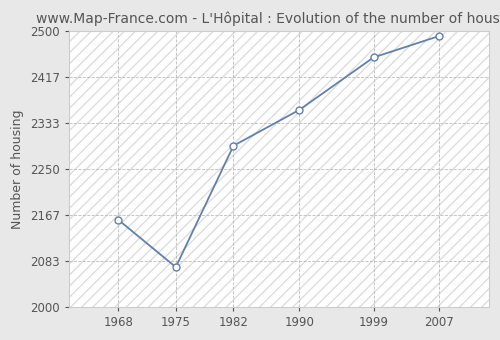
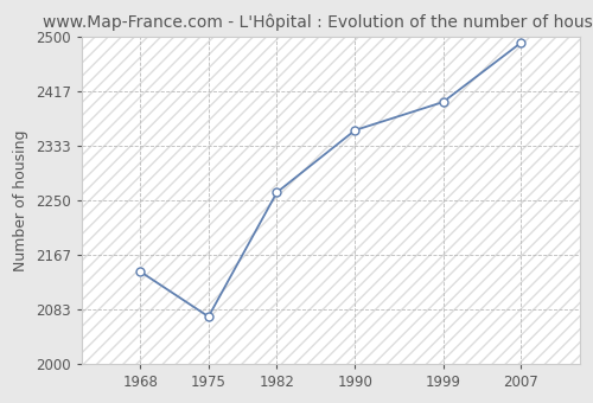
1968: 2158 -> 2141
1982: 2292 -> 2262
1999: 2452 -> 2400
